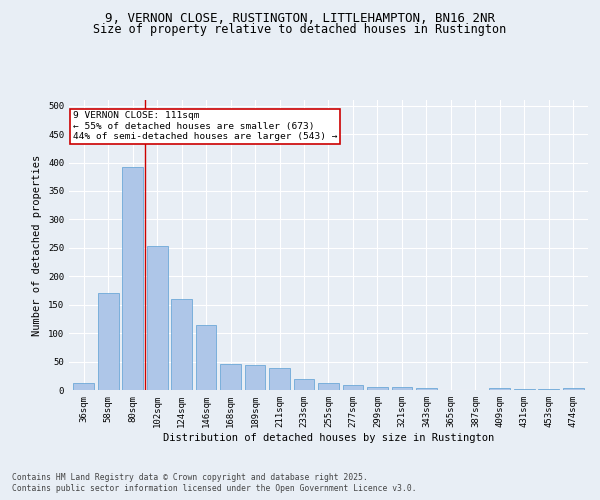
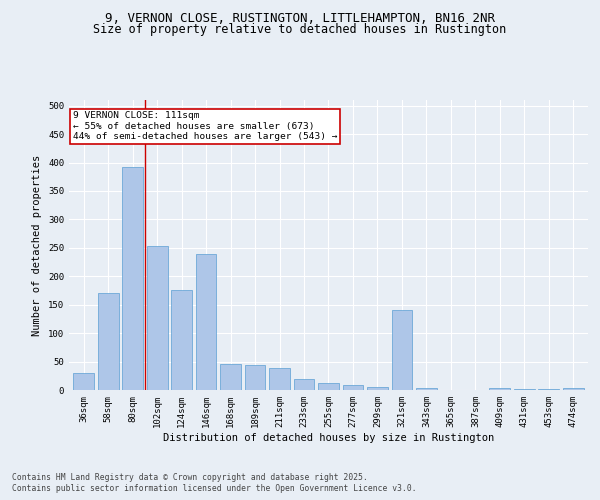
36sqm: 12 -> 30
124sqm: 160 -> 176
146sqm: 115 -> 240
321sqm: 5 -> 140
